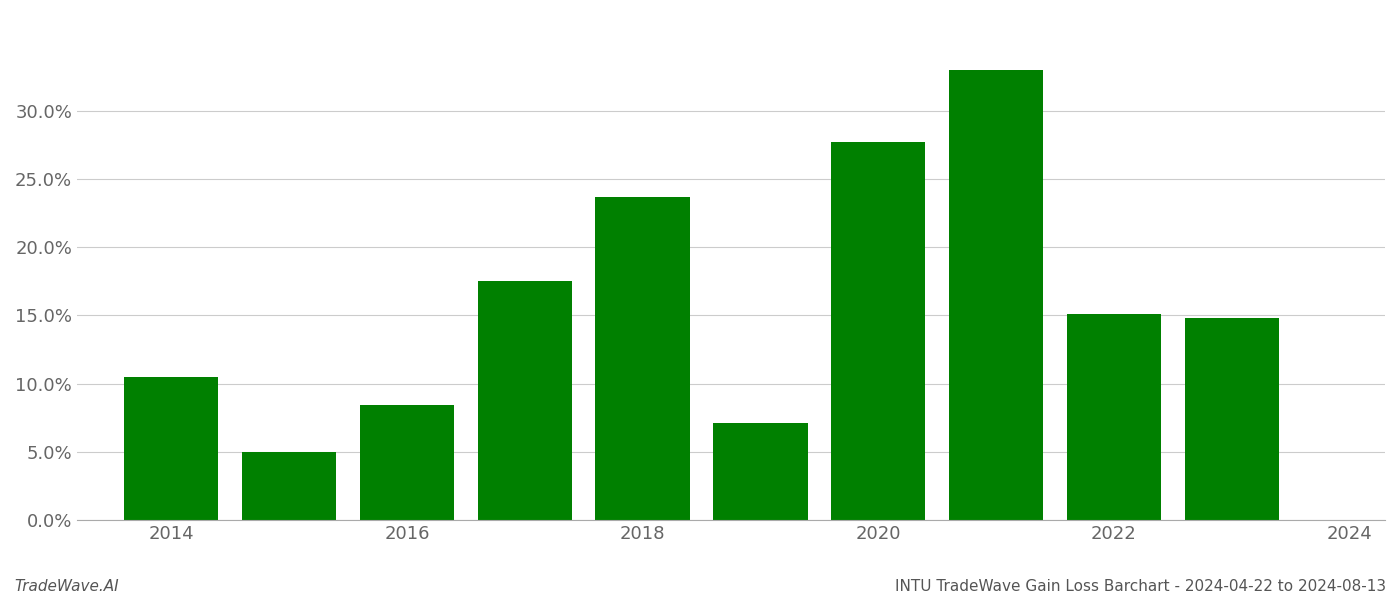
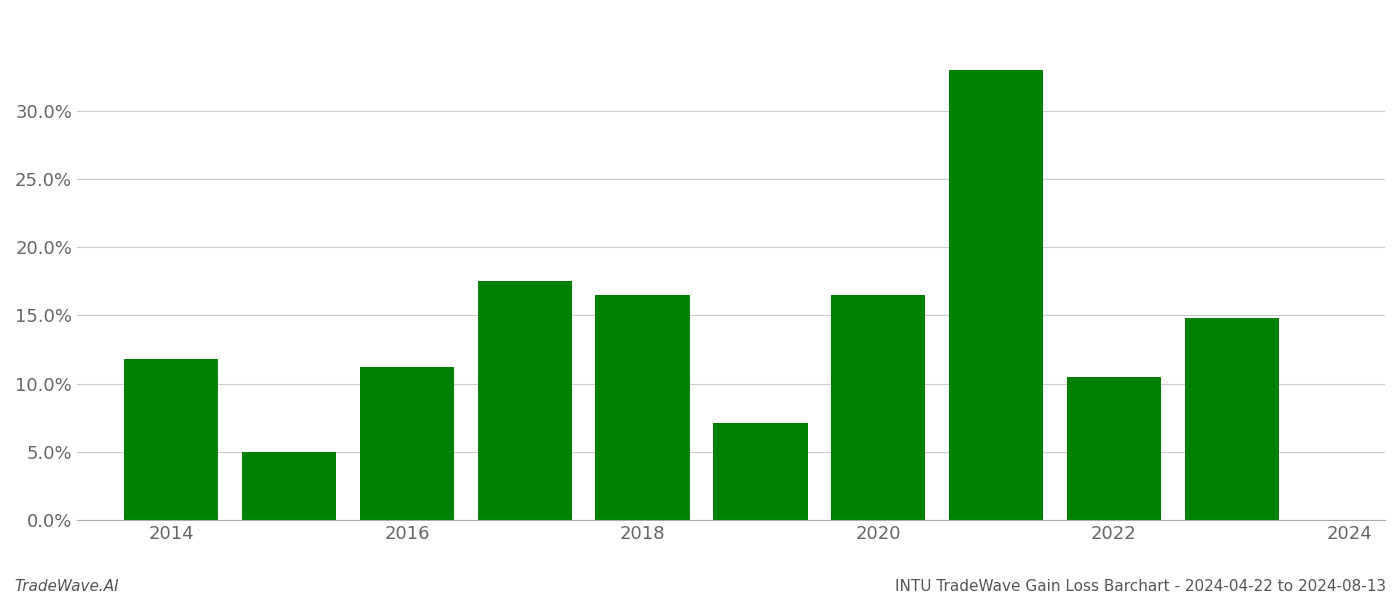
2014: 10.5% -> 11.8%
2016: 8.4% -> 11.2%
2018: 23.7% -> 16.5%
2020: 27.7% -> 16.5%
2022: 15.1% -> 10.5%
